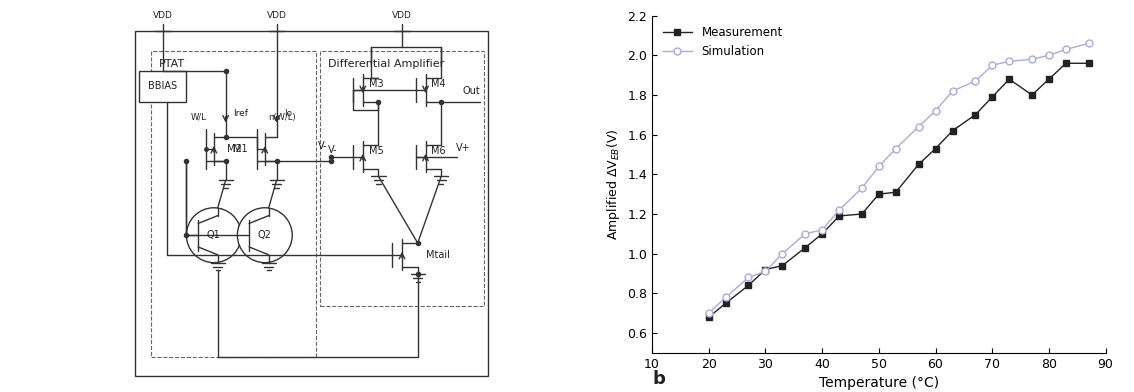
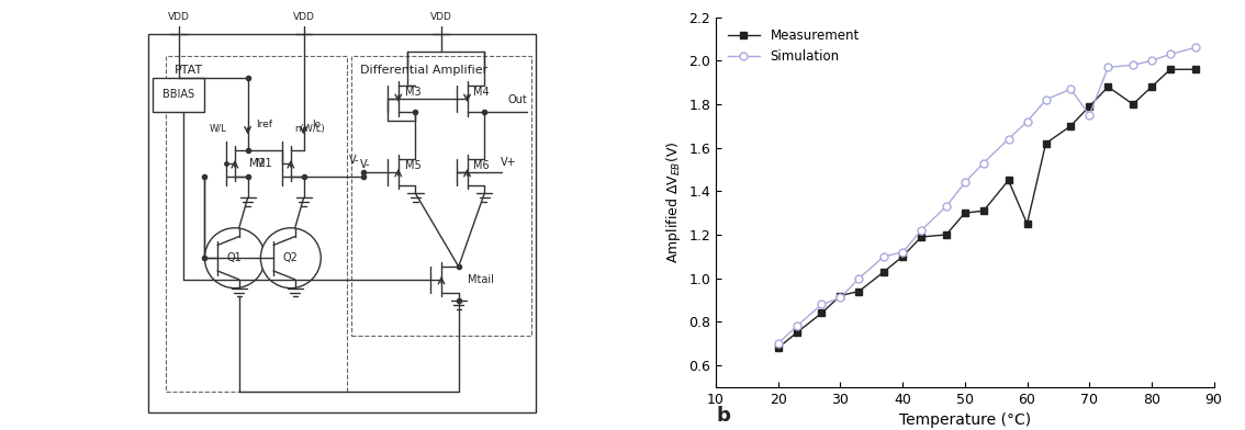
Measurement/60: 1.53 -> 1.25
Simulation/70: 1.95 -> 1.75
